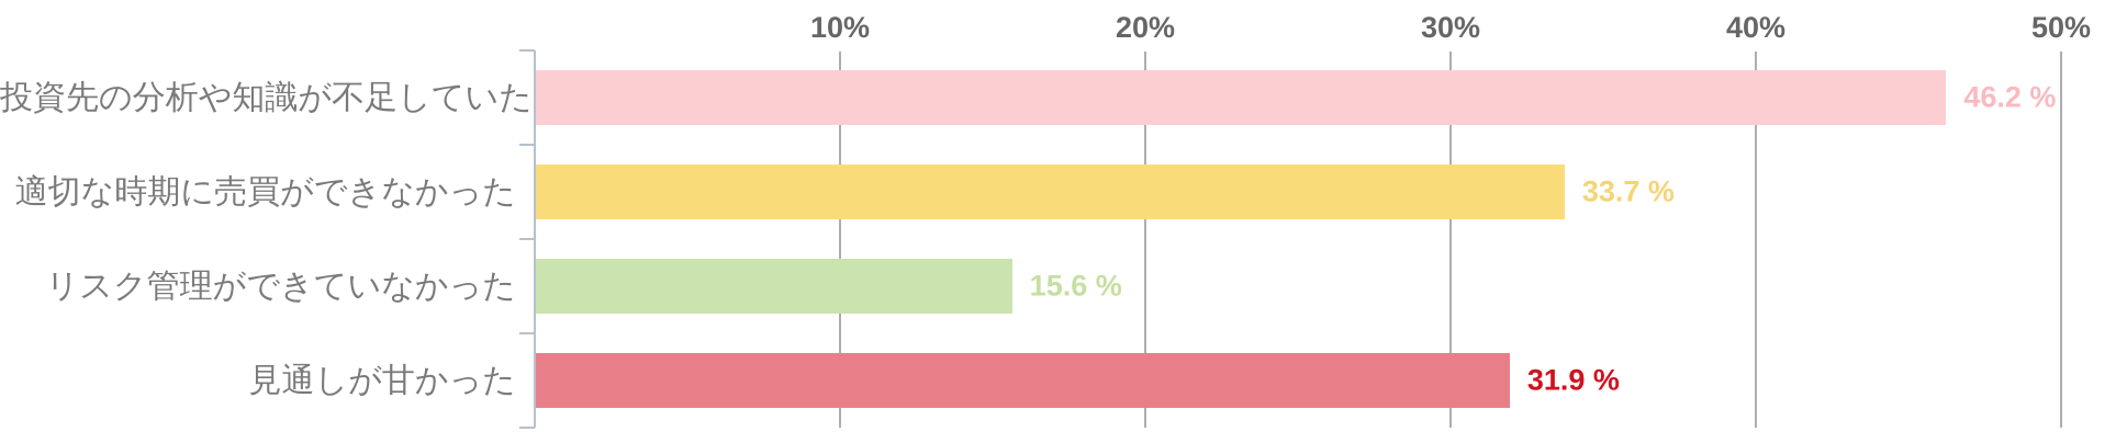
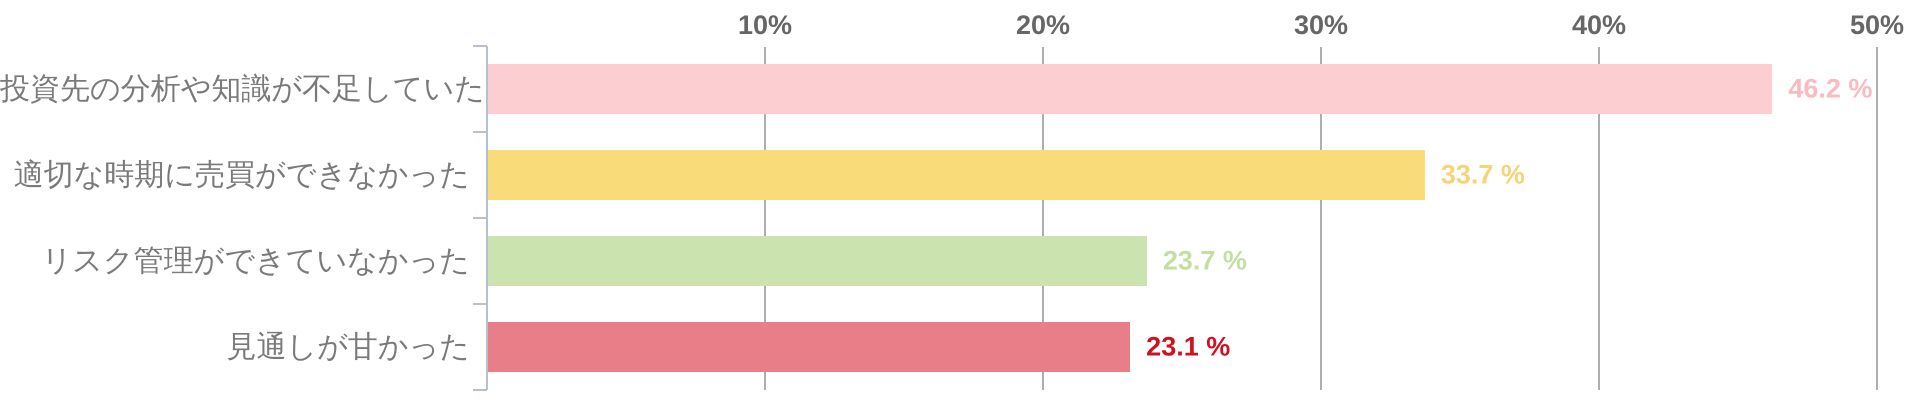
リスク管理ができていなかった: 15.6 -> 23.7
見通しが甘かった: 31.9 -> 23.1
